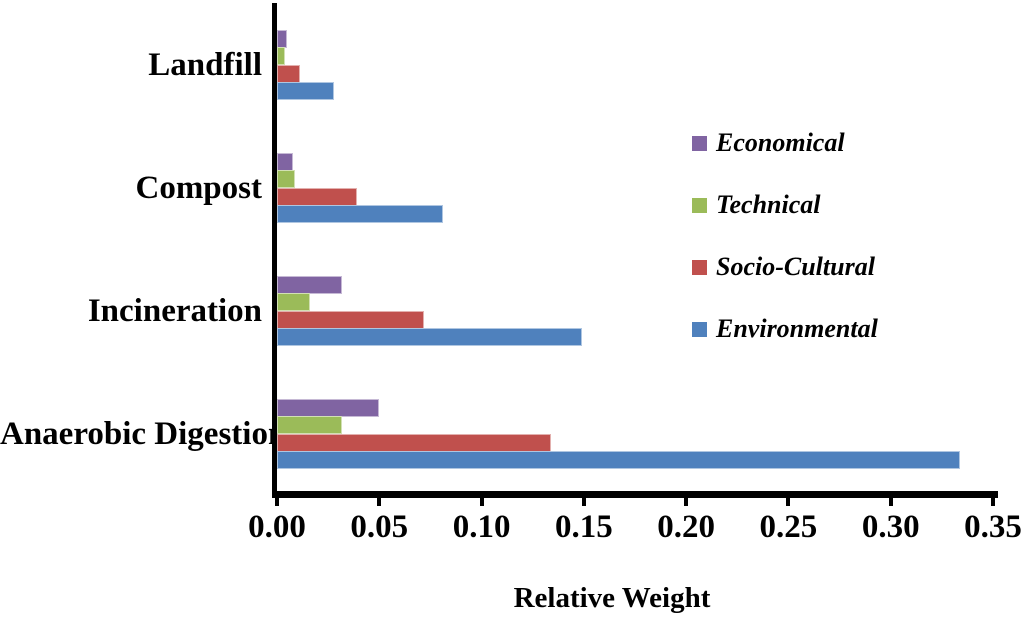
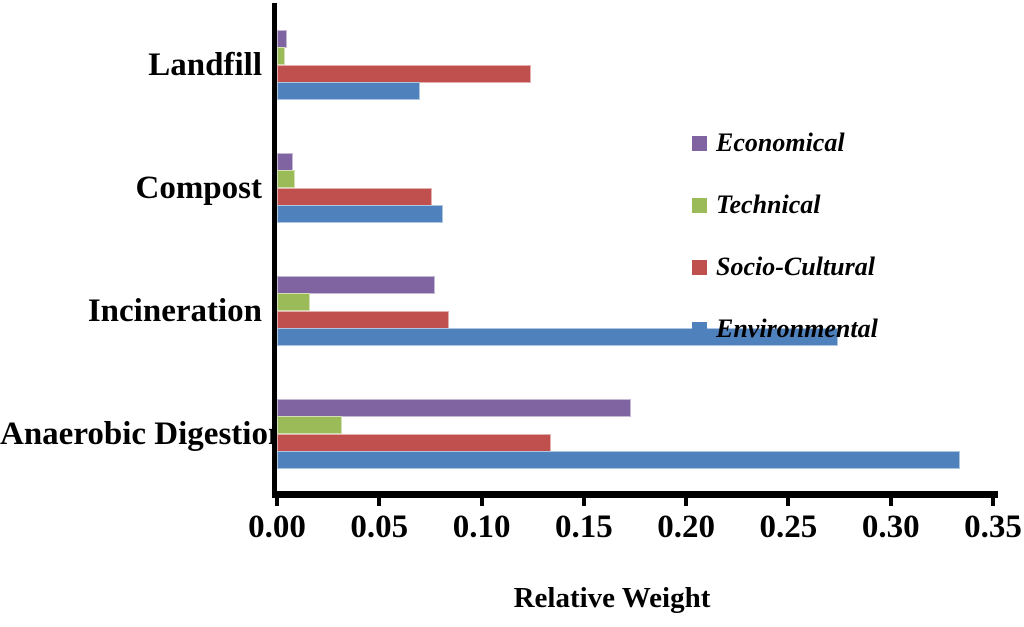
Socio-Cultural/Landfill: 0.011 -> 0.124
Environmental/Landfill: 0.028 -> 0.070
Socio-Cultural/Compost: 0.039 -> 0.076
Economical/Incineration: 0.032 -> 0.077
Socio-Cultural/Incineration: 0.072 -> 0.084
Environmental/Incineration: 0.149 -> 0.274
Economical/Anaerobic Digestion: 0.050 -> 0.173
